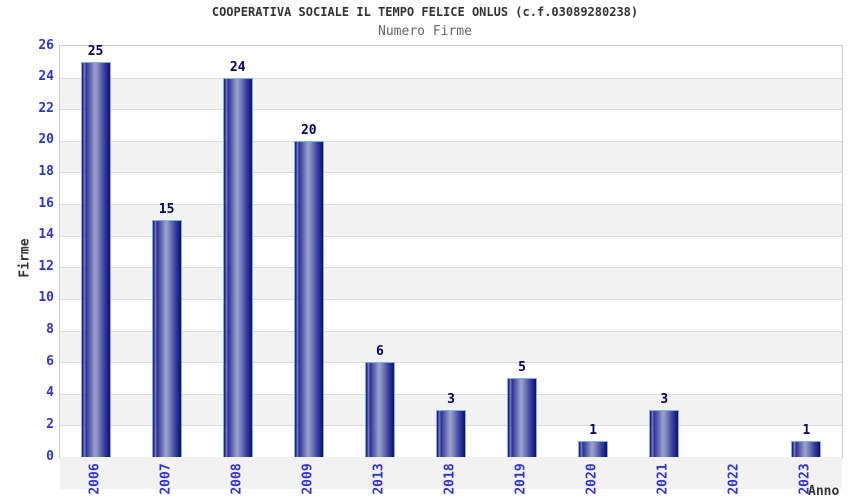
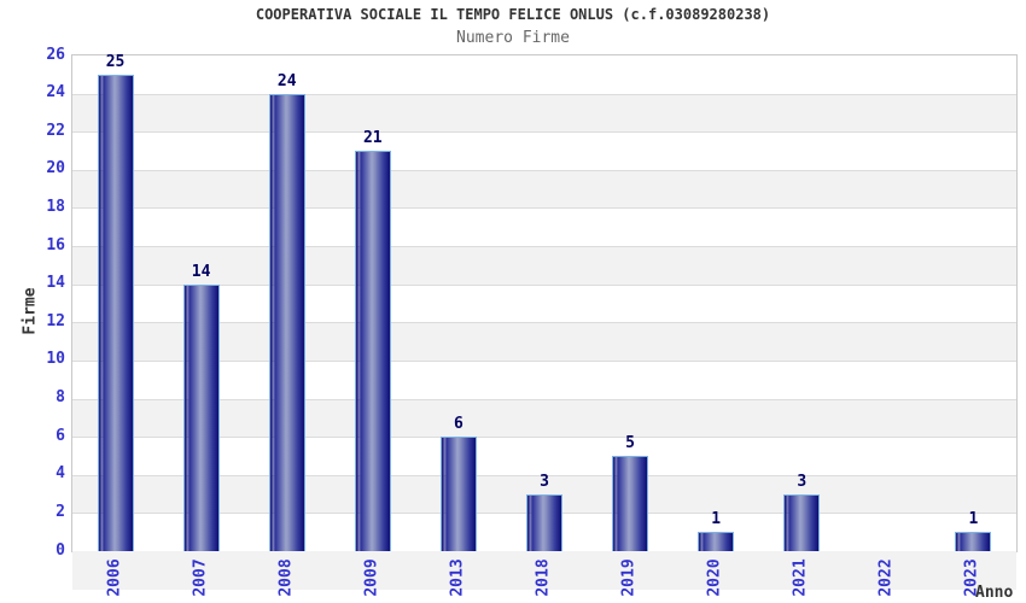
2007: 15 -> 14
2009: 20 -> 21
